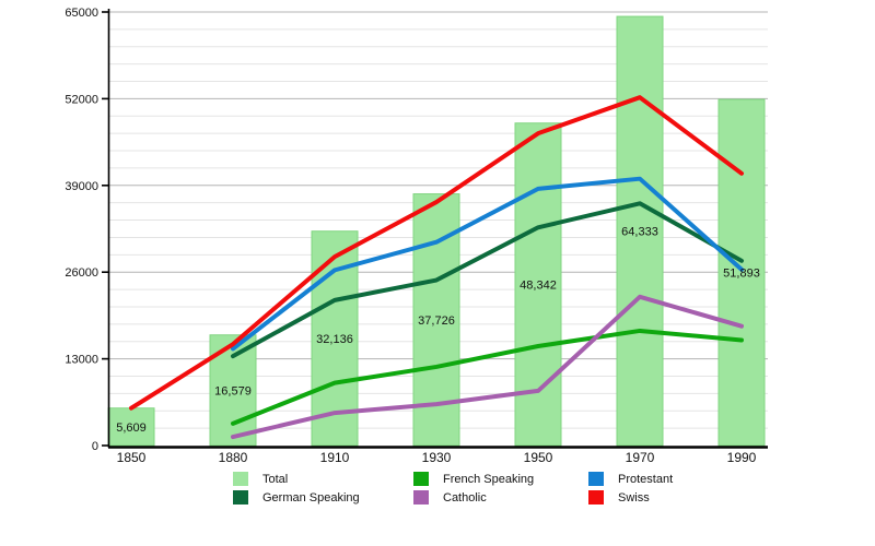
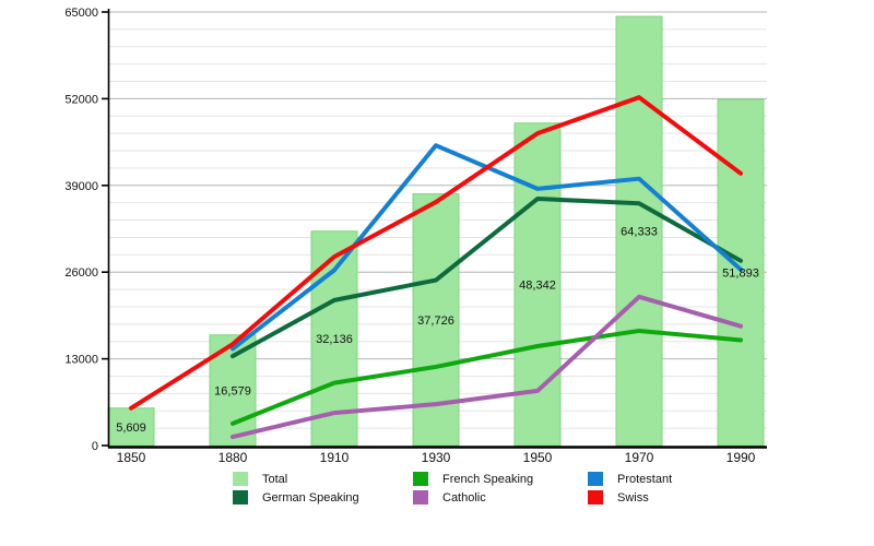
Protestant/1930: 30000 -> 45000
German Speaking/1950: 33000 -> 37000
